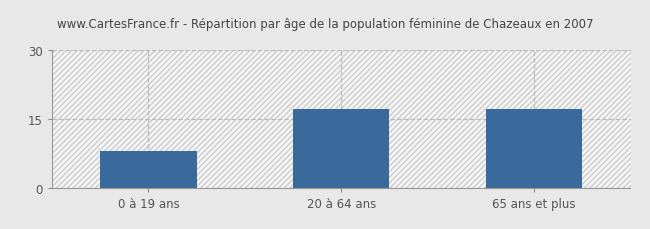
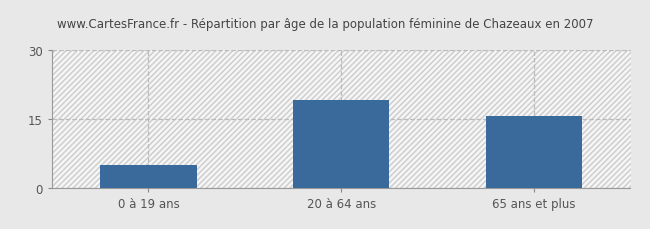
0 à 19 ans: 8.0 -> 5.0
20 à 64 ans: 17.0 -> 19.0
65 ans et plus: 17.0 -> 15.5
